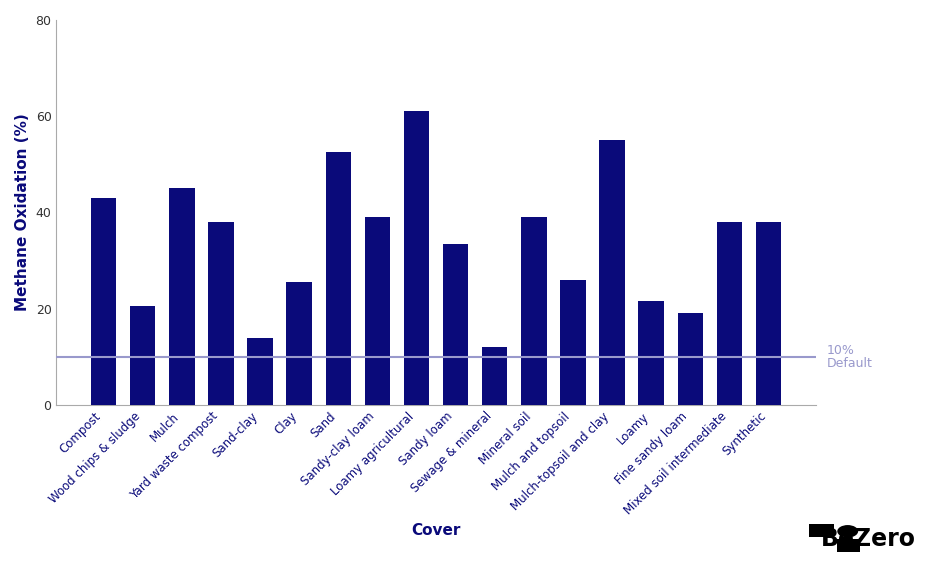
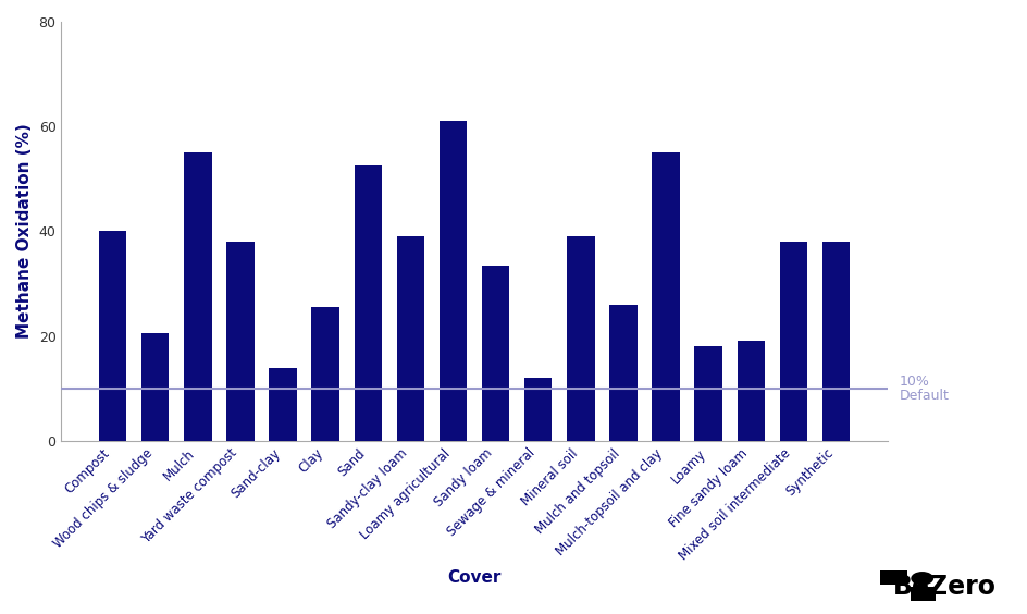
Compost: 43.0 -> 40.0
Mulch: 45.0 -> 55.0
Loamy: 21.5 -> 18.0
